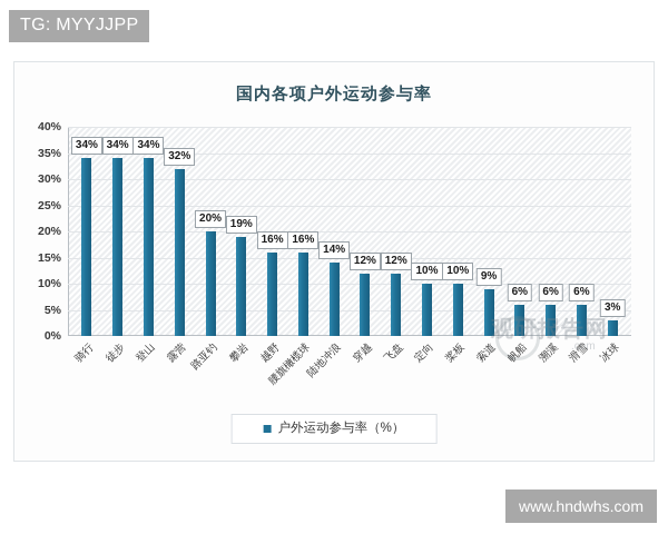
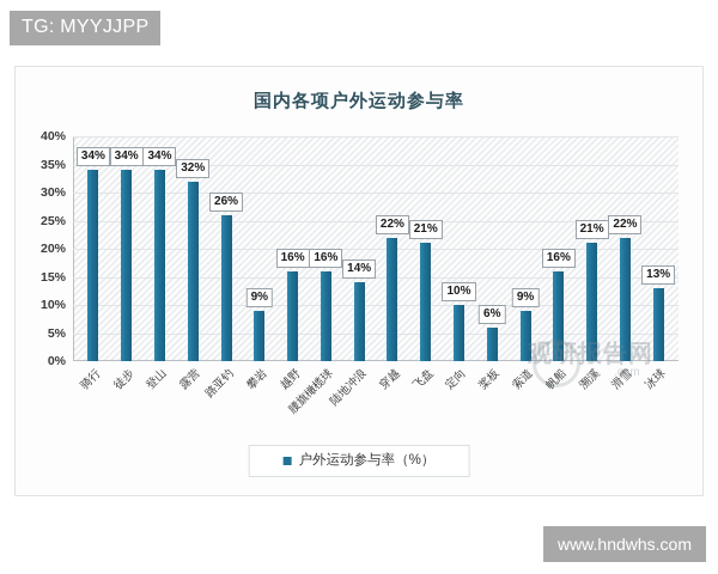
路亚钓: 20% -> 26%
攀岩: 19% -> 9%
穿越: 12% -> 22%
飞盘: 12% -> 21%
桨板: 10% -> 6%
帆船: 6% -> 16%
溯溪: 6% -> 21%
滑雪: 6% -> 22%
冰球: 3% -> 13%
